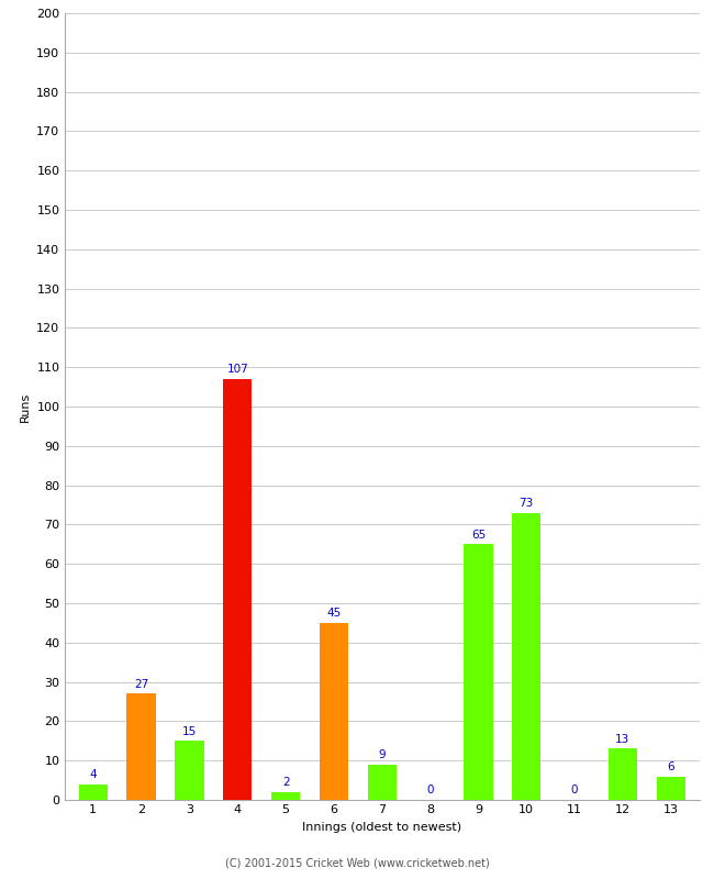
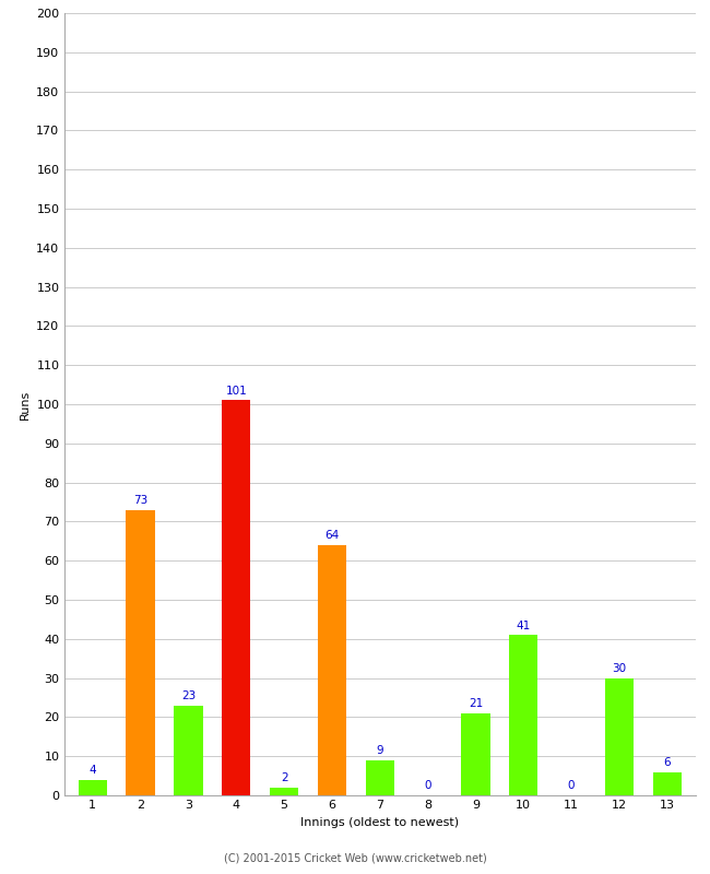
2: 27 -> 73
3: 15 -> 23
4: 107 -> 101
6: 45 -> 64
9: 65 -> 21
10: 73 -> 41
12: 13 -> 30
